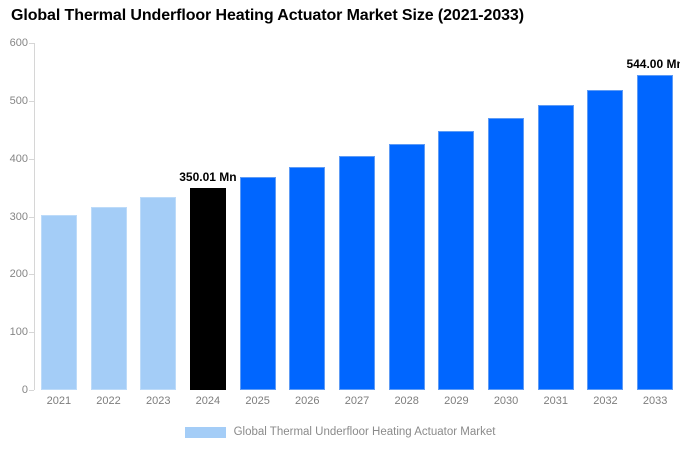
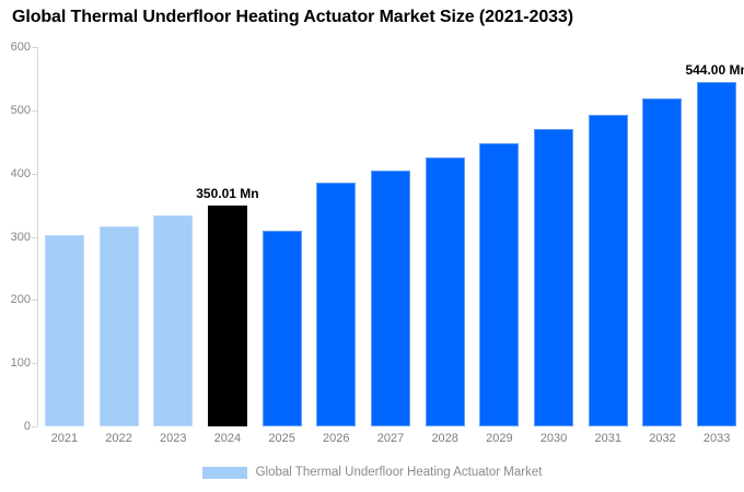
2025: 370 -> 310
